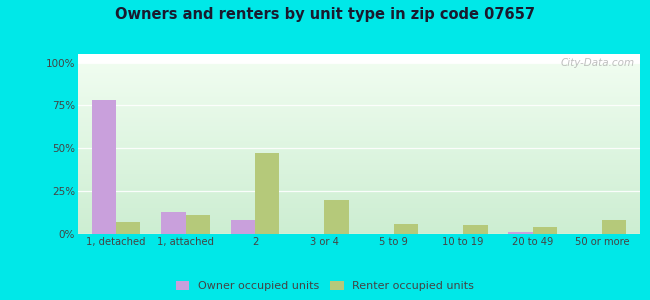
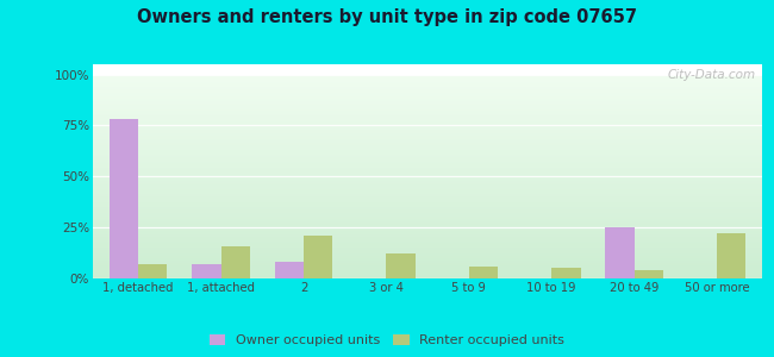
Owner occupied units/1, attached: 13% -> 7%
Renter occupied units/1, attached: 11% -> 16%
Renter occupied units/2: 47% -> 21%
Renter occupied units/3 or 4: 20% -> 12%
Owner occupied units/20 to 49: 1% -> 25%
Renter occupied units/50 or more: 8% -> 22%
